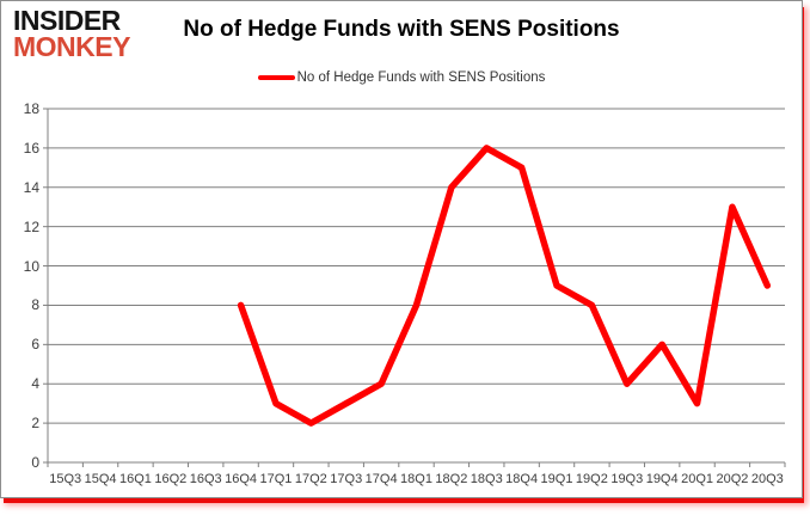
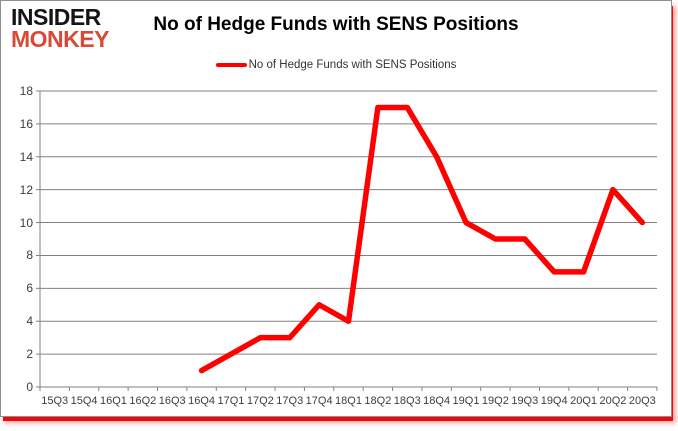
16Q4: 8 -> 1
17Q1: 3 -> 2
17Q2: 2 -> 3
17Q4: 4 -> 5
18Q1: 8 -> 4
18Q2: 14 -> 17
18Q3: 16 -> 17
18Q4: 15 -> 14
19Q1: 9 -> 10
19Q2: 8 -> 9
19Q3: 4 -> 9
19Q4: 6 -> 7
20Q1: 3 -> 7
20Q2: 13 -> 12
20Q3: 9 -> 10
